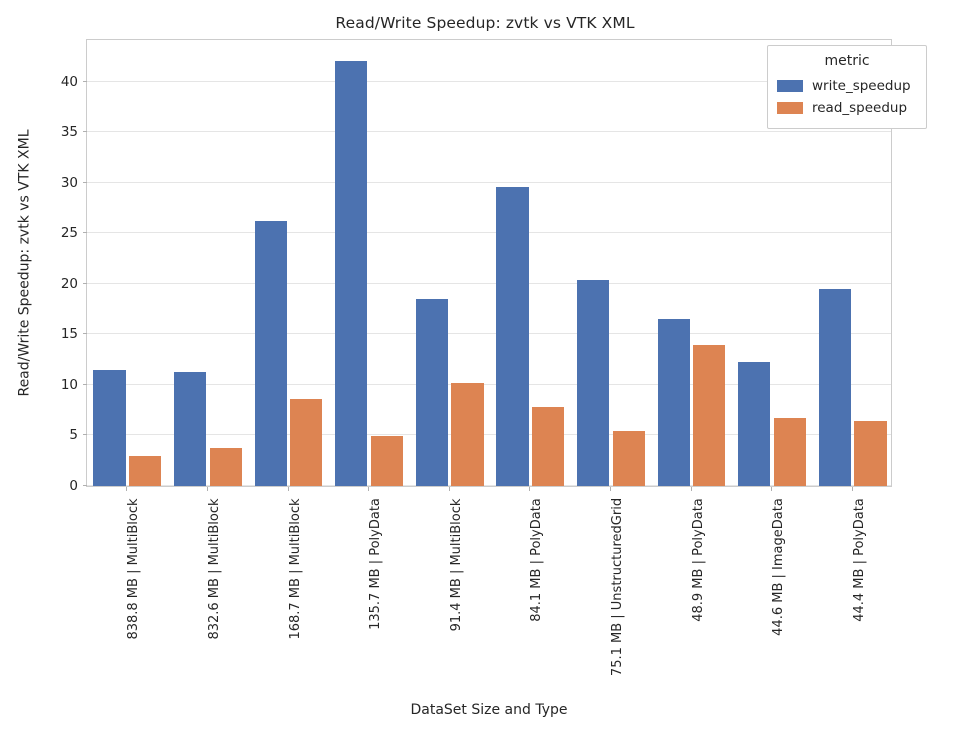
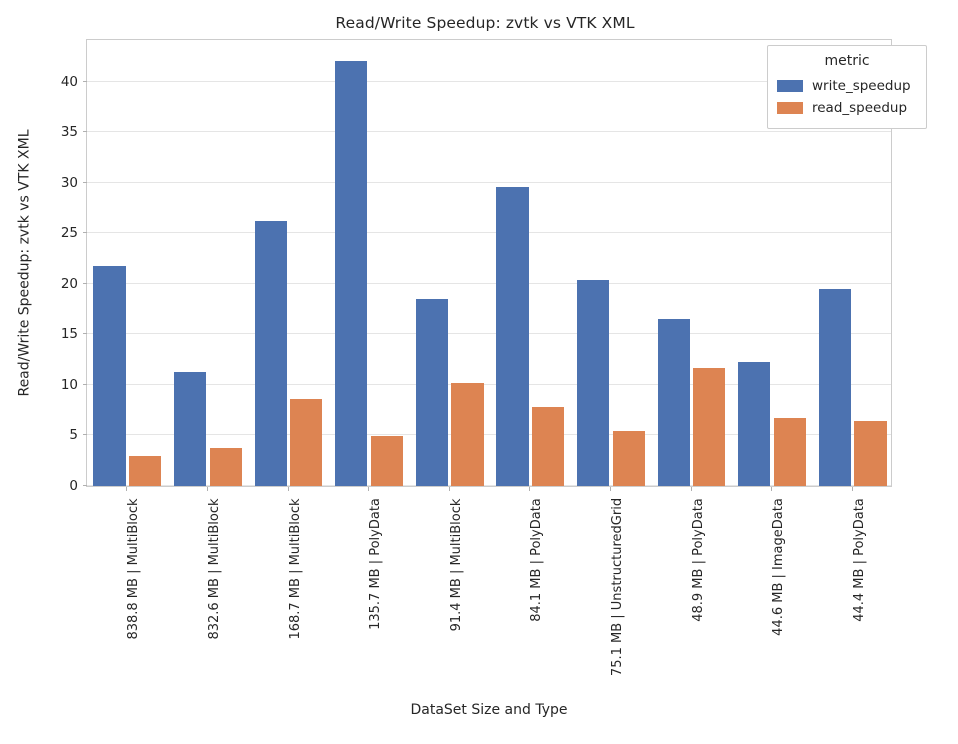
write_speedup/838.8 MB | MultiBlock: 11.5 -> 21.8
read_speedup/48.9 MB | PolyData: 13.9 -> 11.7
